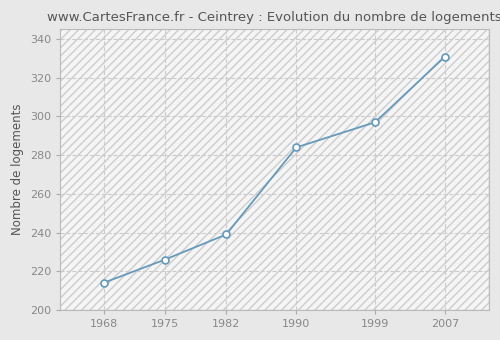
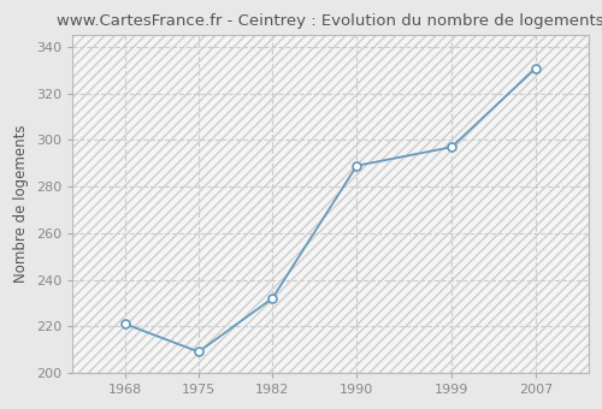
1968: 214 -> 221
1975: 226 -> 209
1982: 239 -> 232
1990: 284 -> 289
